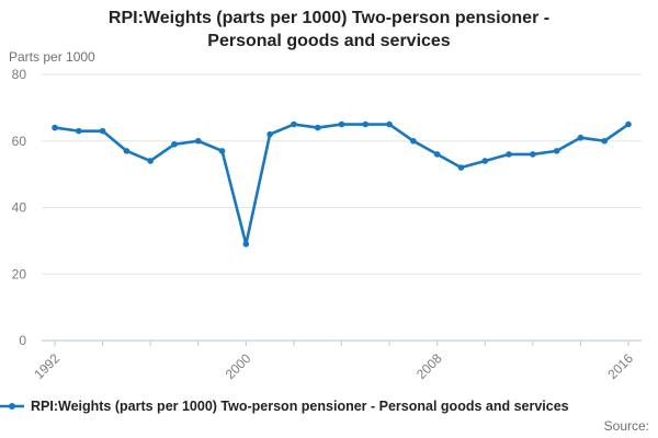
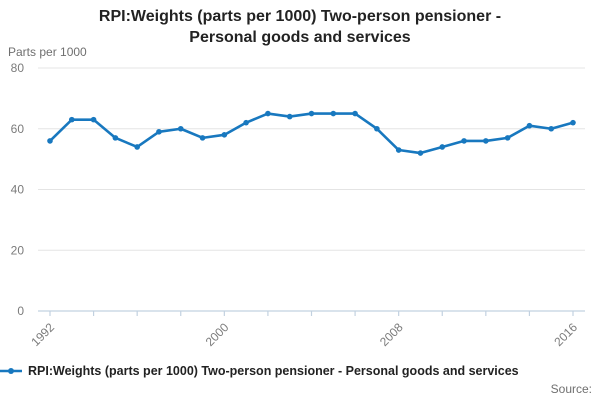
1992: 64 -> 56
2000: 29 -> 58
2008: 56 -> 53
2016: 65 -> 62
